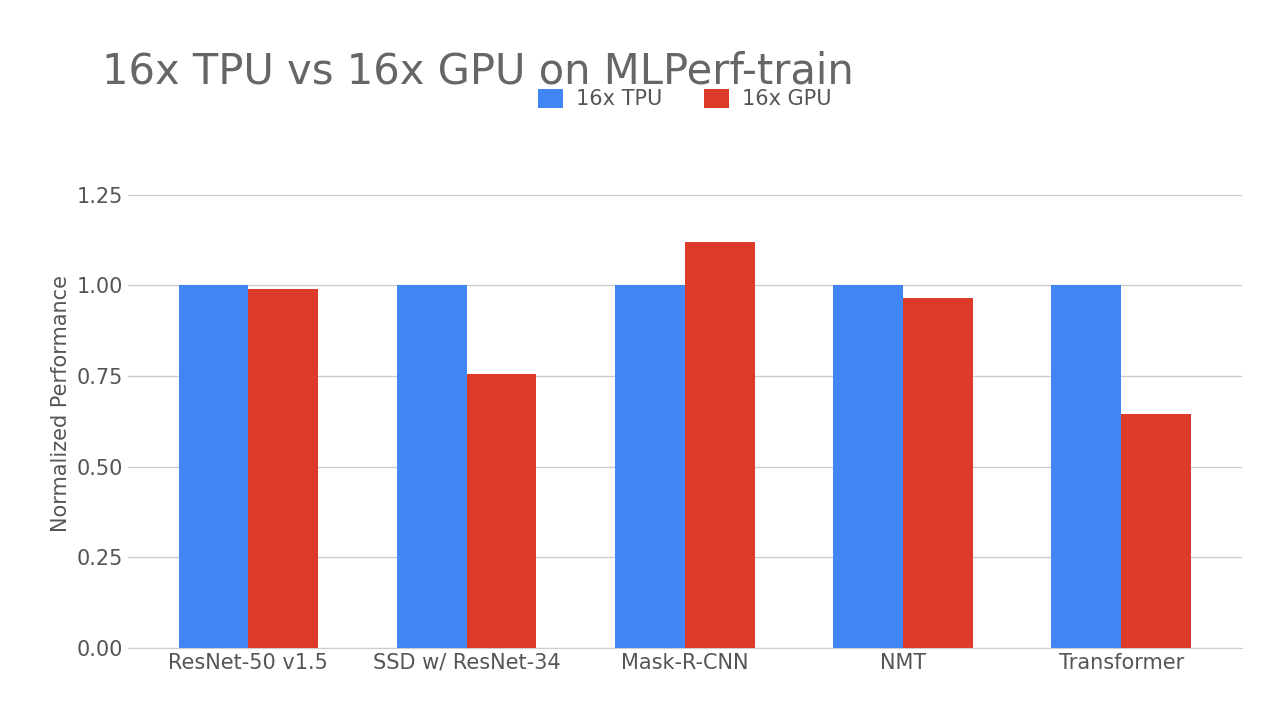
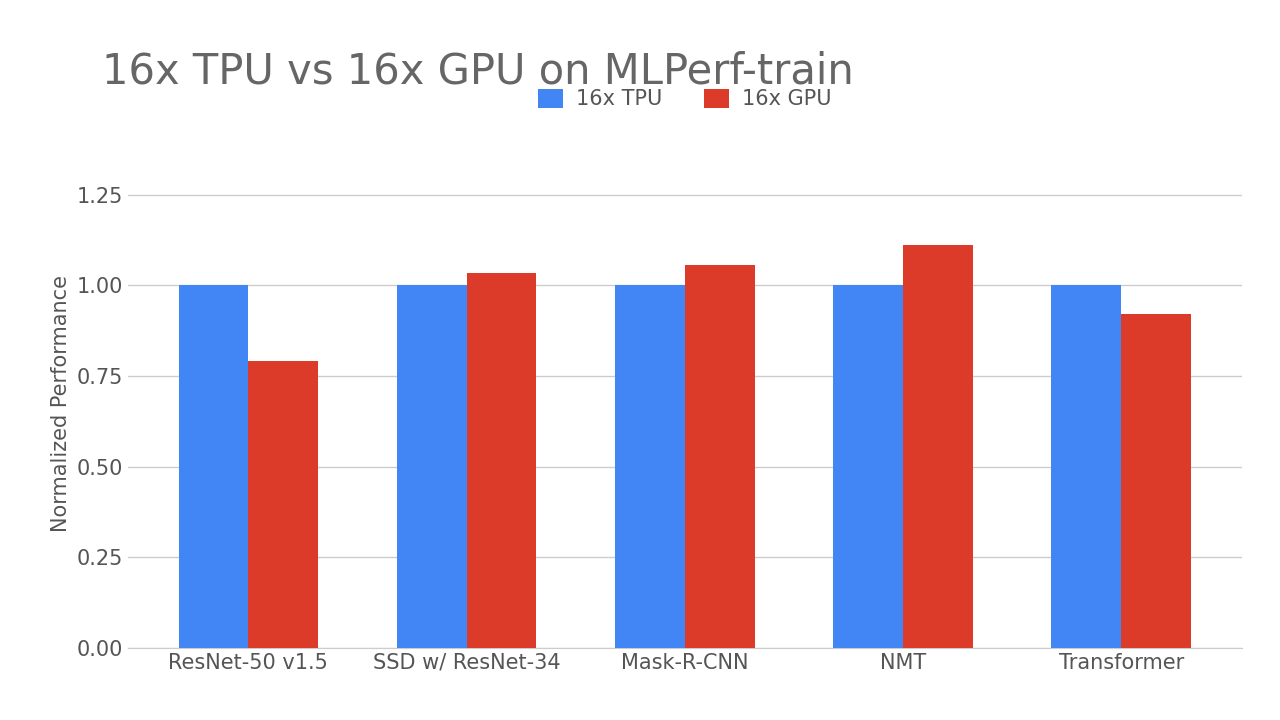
16x GPU/ResNet-50 v1.5: 0.990 -> 0.790
16x GPU/SSD w/ ResNet-34: 0.755 -> 1.035
16x GPU/Mask-R-CNN: 1.120 -> 1.055
16x GPU/NMT: 0.965 -> 1.110
16x GPU/Transformer: 0.645 -> 0.920
